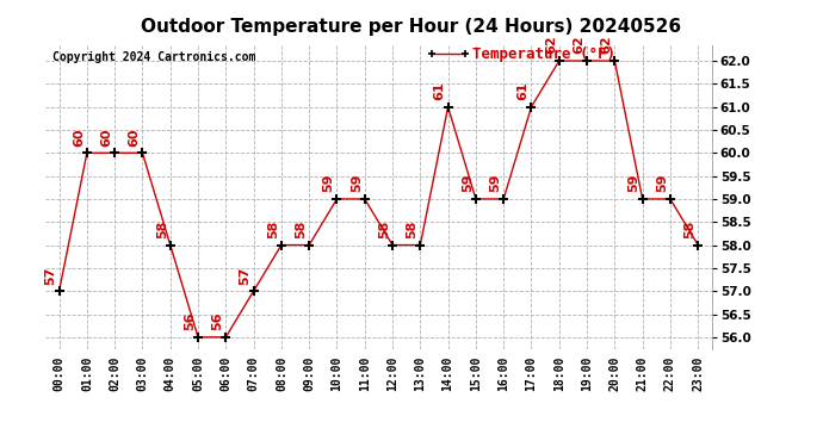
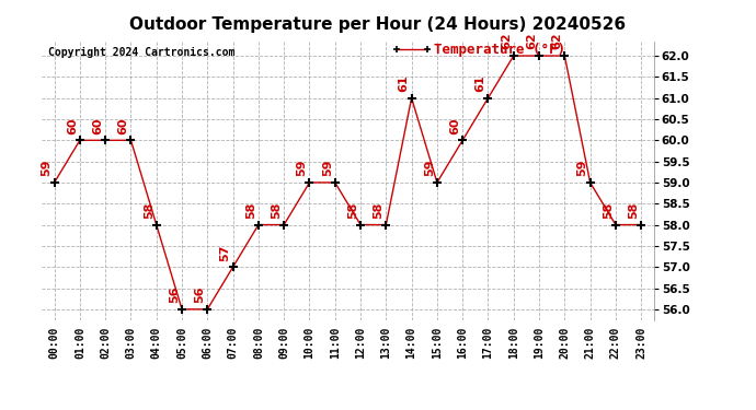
00:00: 57 -> 59
16:00: 59 -> 60
22:00: 59 -> 58
